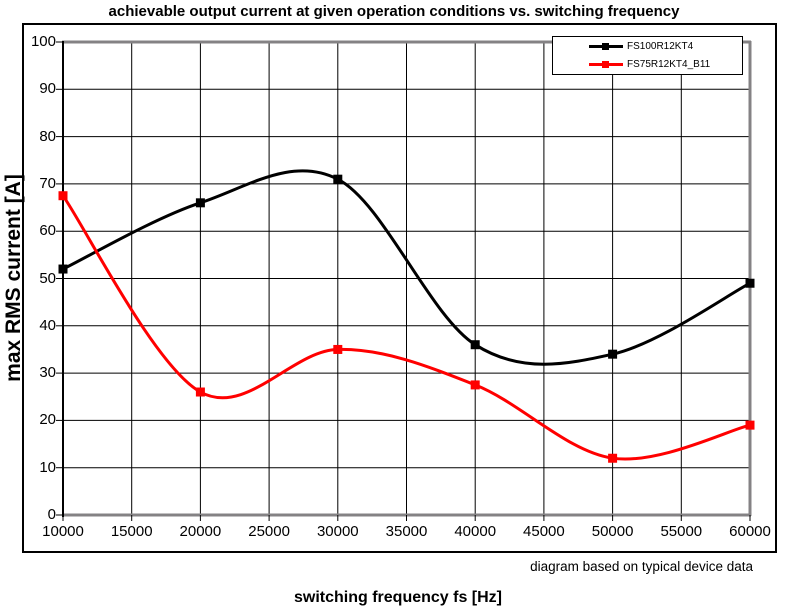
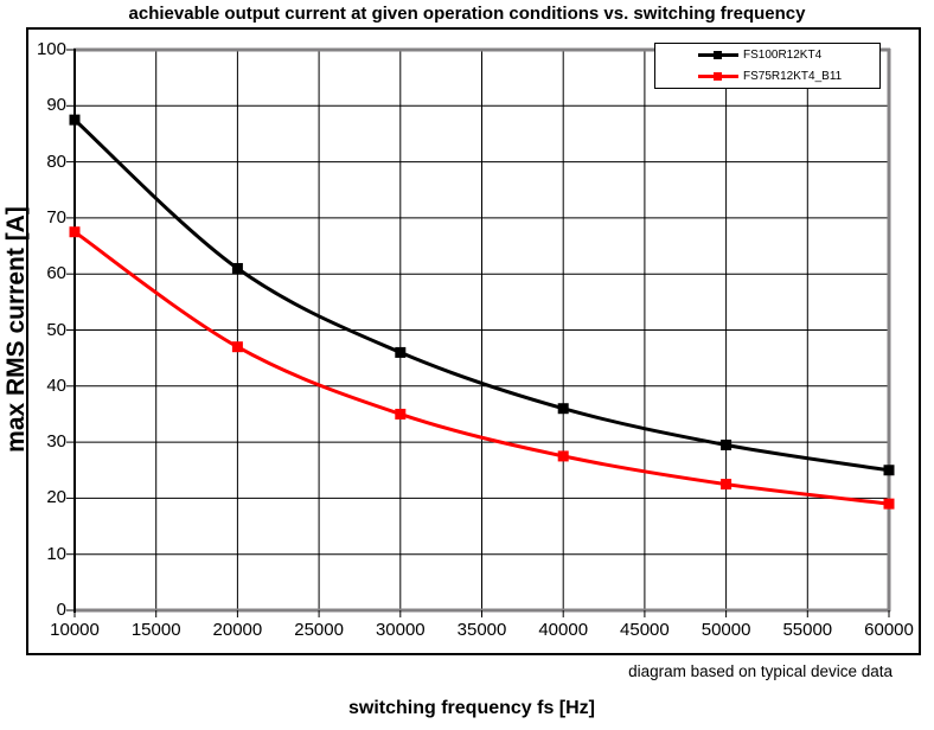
FS100R12KT4/10000: 52 -> 88
FS100R12KT4/20000: 66 -> 61
FS75R12KT4_B11/20000: 26 -> 47
FS100R12KT4/30000: 71 -> 46
FS100R12KT4/50000: 34 -> 30
FS75R12KT4_B11/50000: 12 -> 22
FS100R12KT4/60000: 49 -> 25
